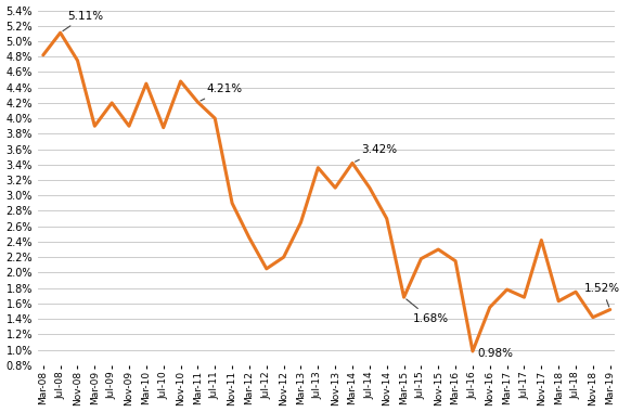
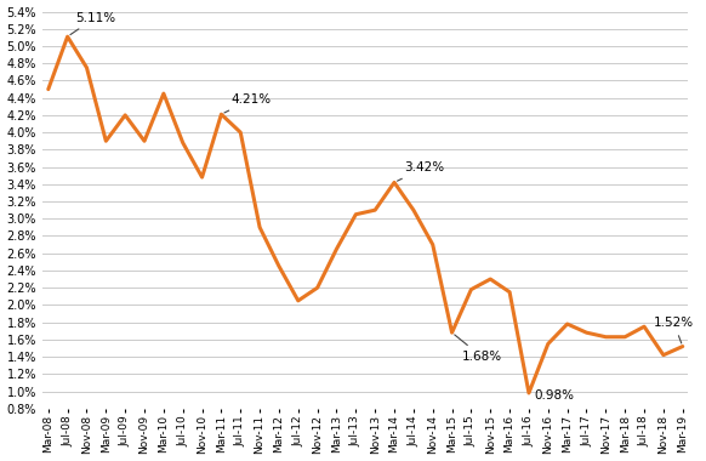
Mar-08: 4.82% -> 4.50%
Nov-10: 4.48% -> 3.48%
Jul-13: 3.36% -> 3.05%
Nov-17: 2.42% -> 1.63%
